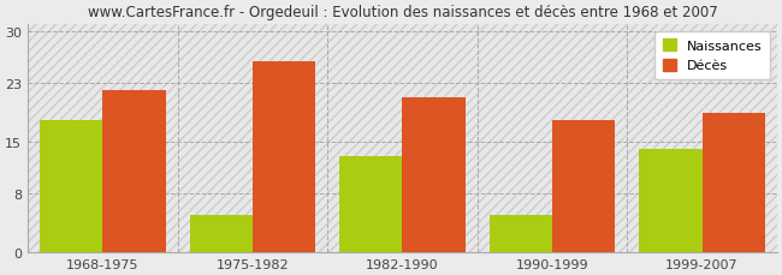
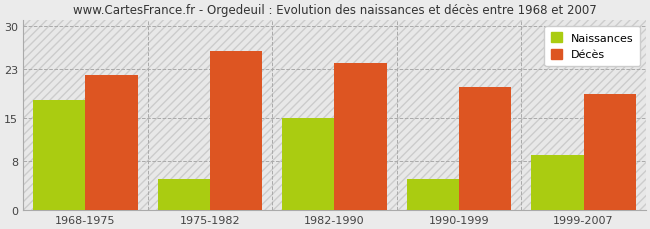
Naissances/1982-1990: 13 -> 15
Décès/1982-1990: 21 -> 24
Décès/1990-1999: 18 -> 20
Naissances/1999-2007: 14 -> 9
